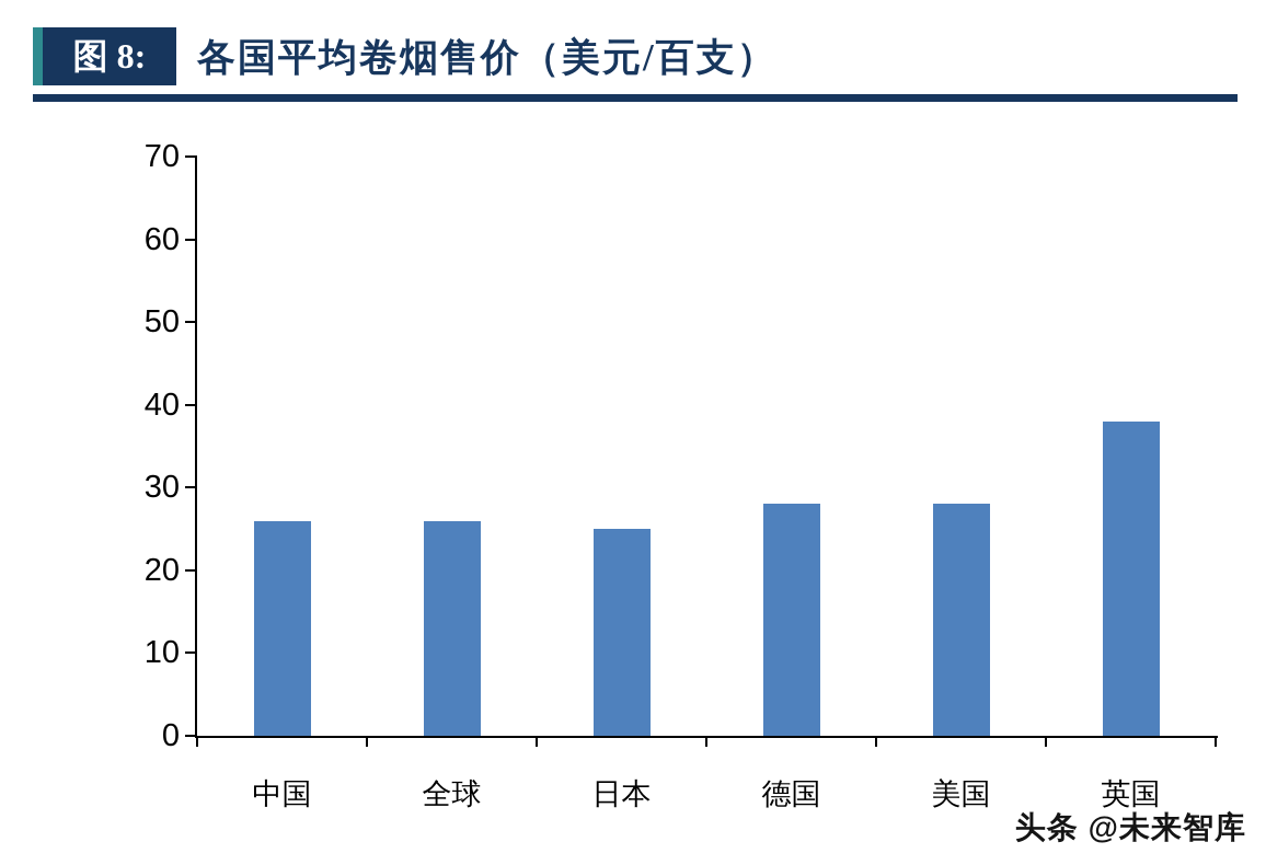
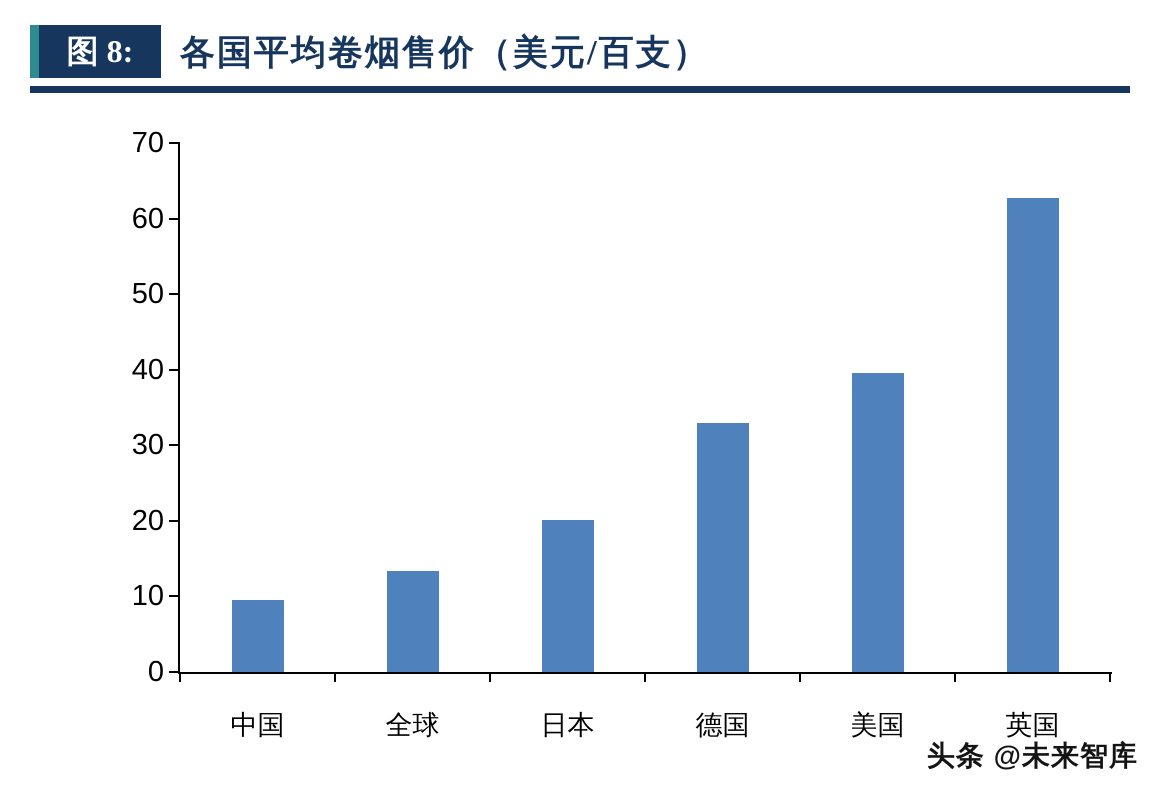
中国: 26 -> 10
全球: 26 -> 13
日本: 25 -> 20
德国: 28 -> 33
美国: 28 -> 40
英国: 38 -> 63
